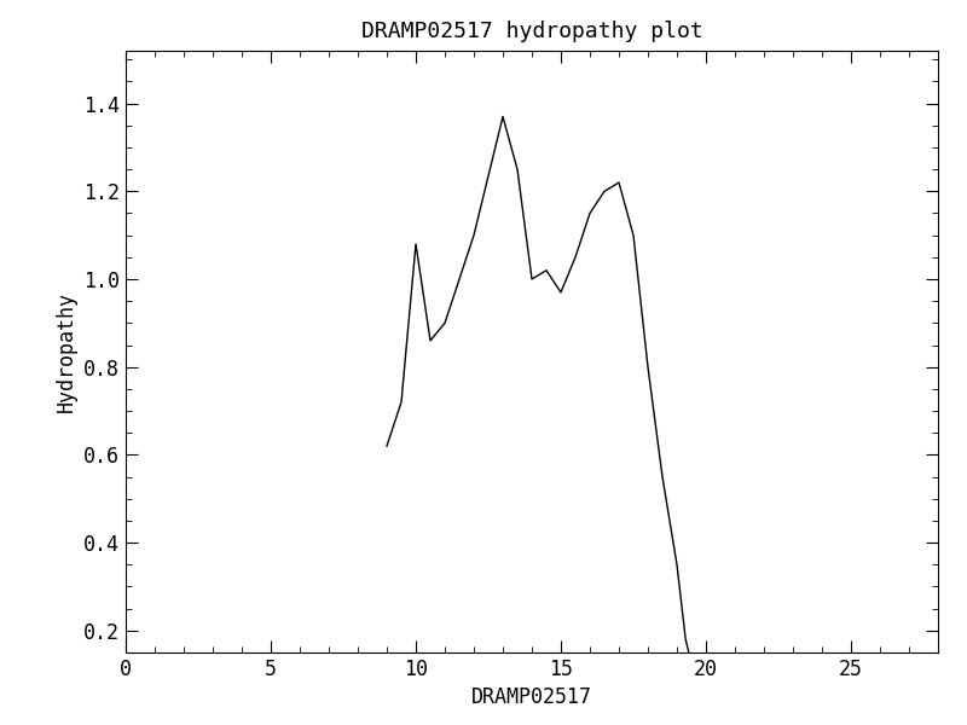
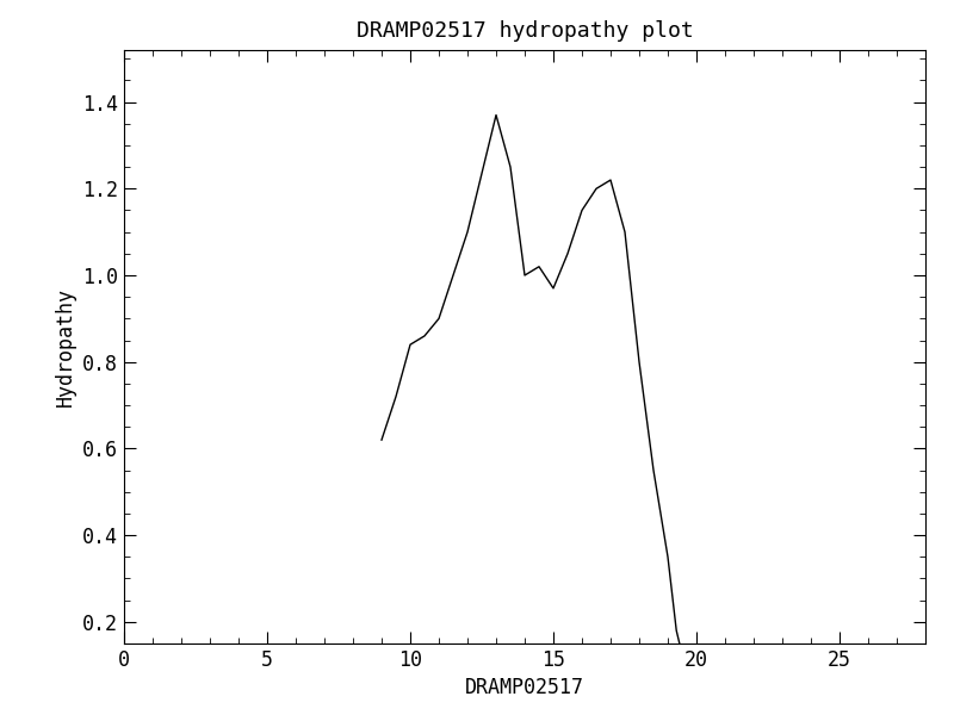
10: 1.08 -> 0.84
